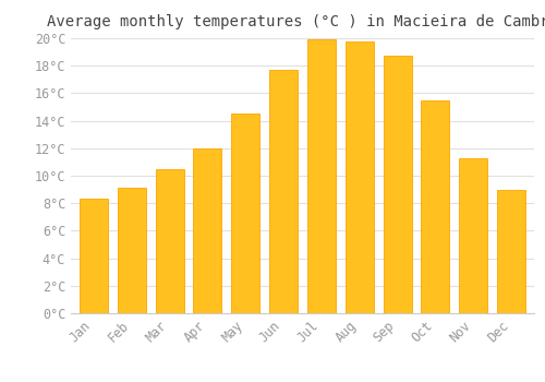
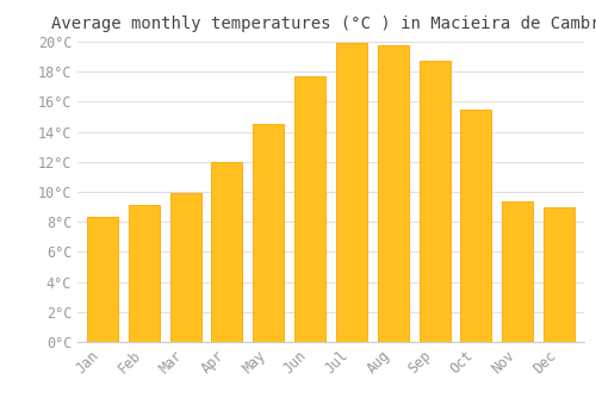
Mar: 10.5°C -> 9.9°C
Nov: 11.3°C -> 9.4°C
